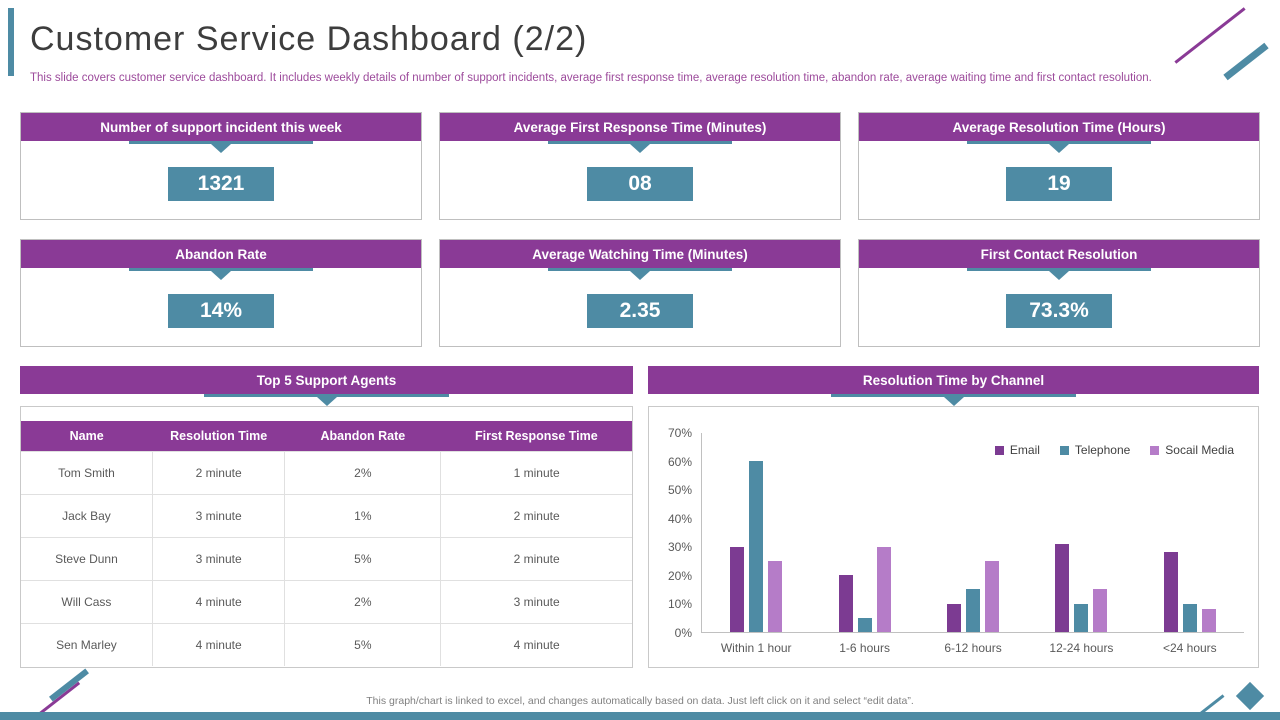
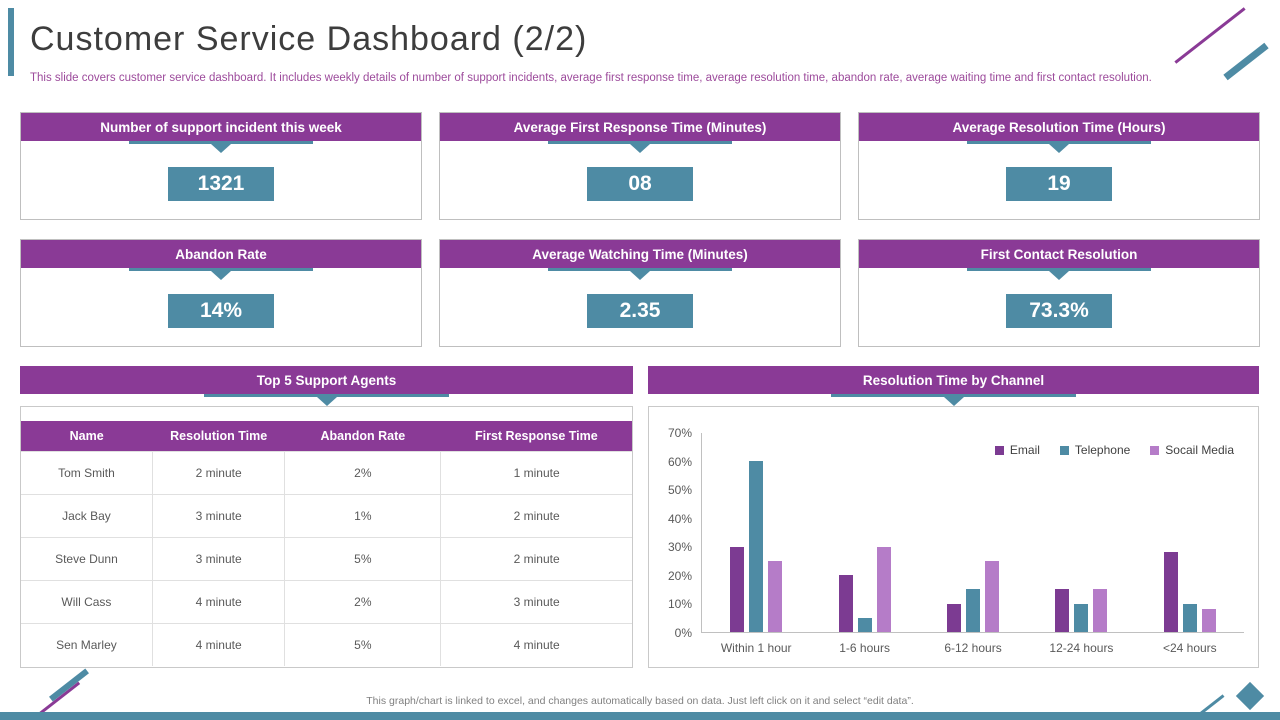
Email/12-24 hours: 31% -> 15%
